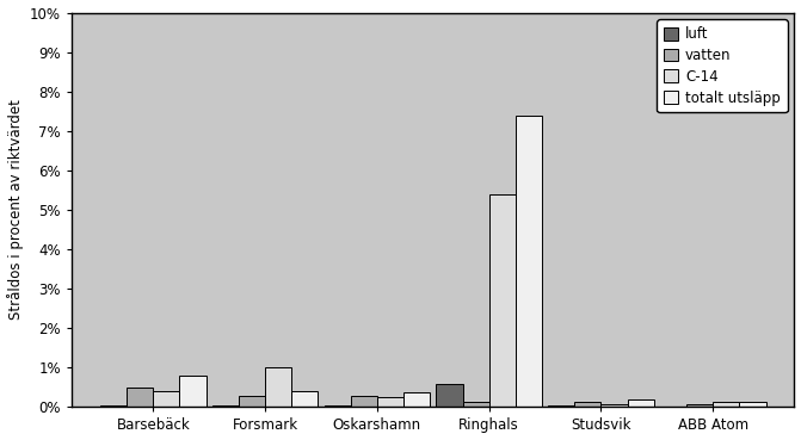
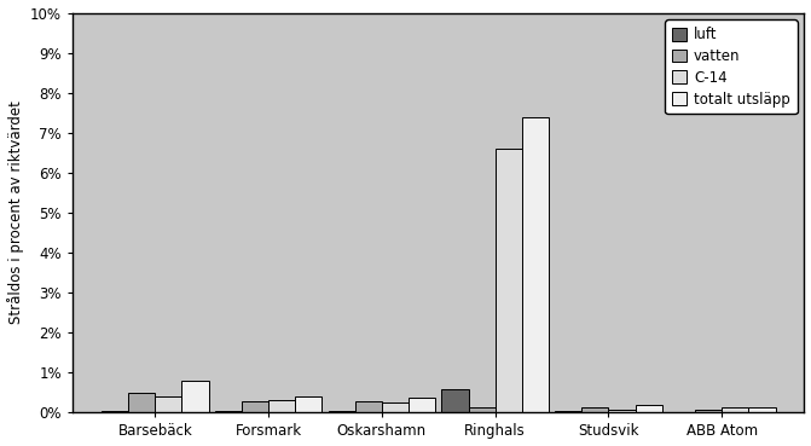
C-14/Forsmark: 1.00% -> 0.30%
C-14/Ringhals: 5.40% -> 6.60%
